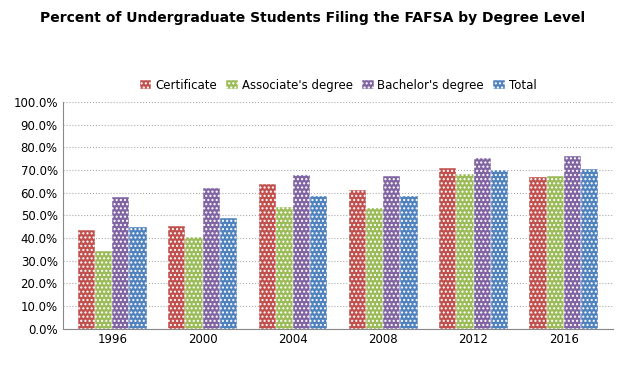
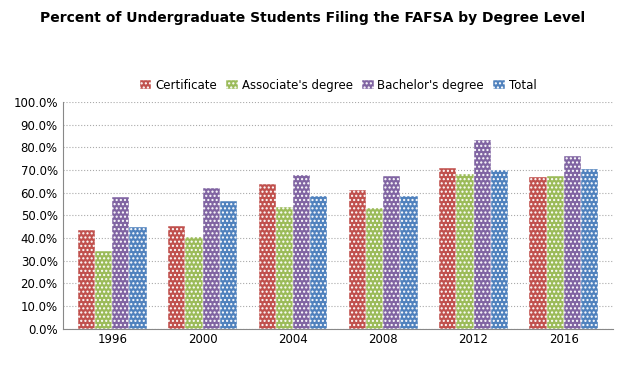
Total/2000: 49.0% -> 56.5%
Bachelor's degree/2012: 75.4% -> 83.5%
